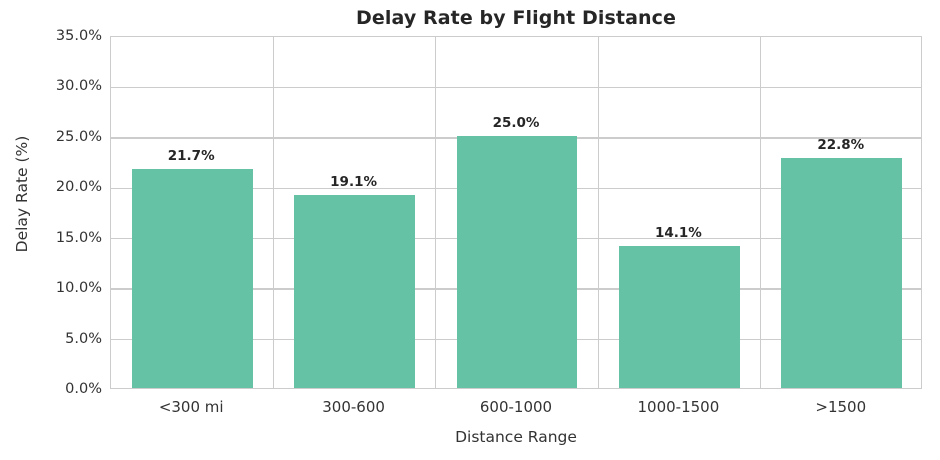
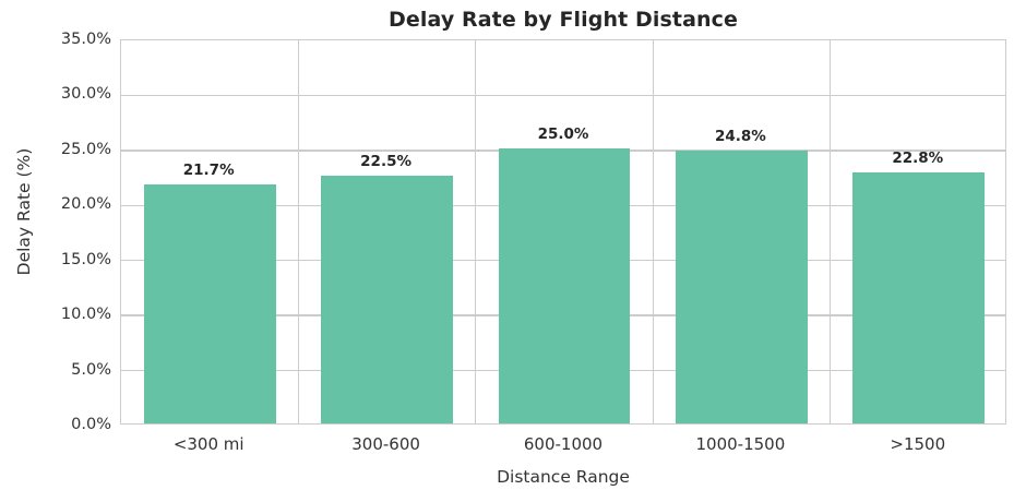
300-600: 19.1% -> 22.5%
1000-1500: 14.1% -> 24.8%
